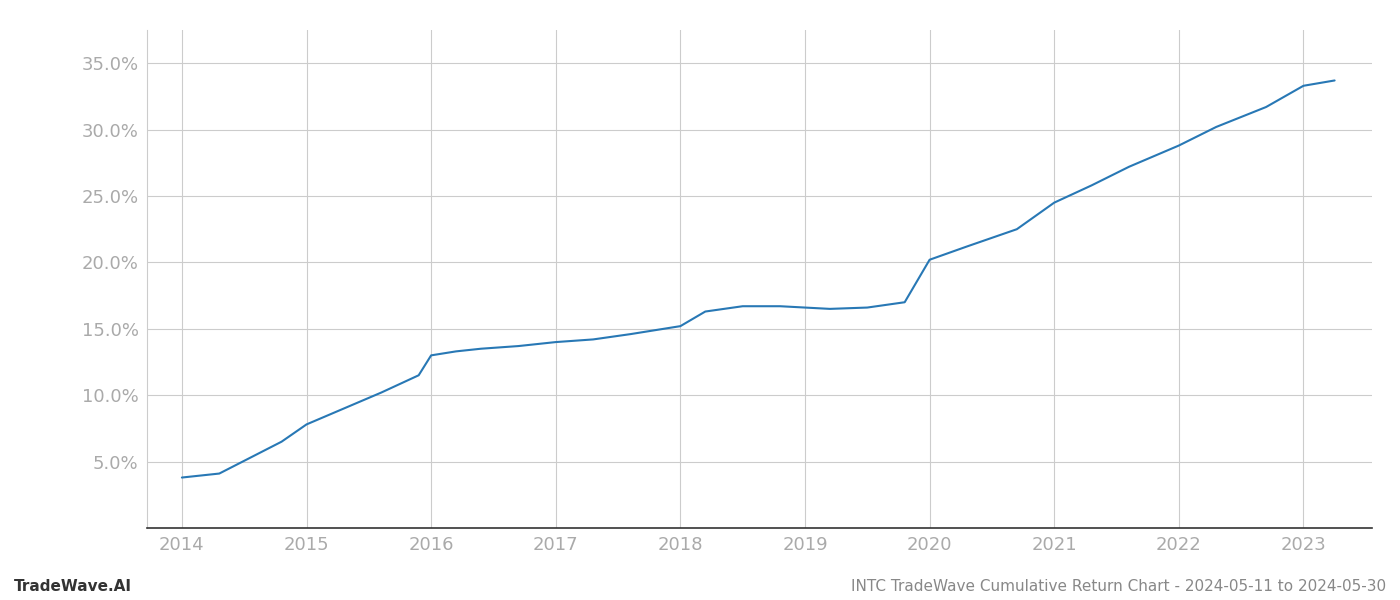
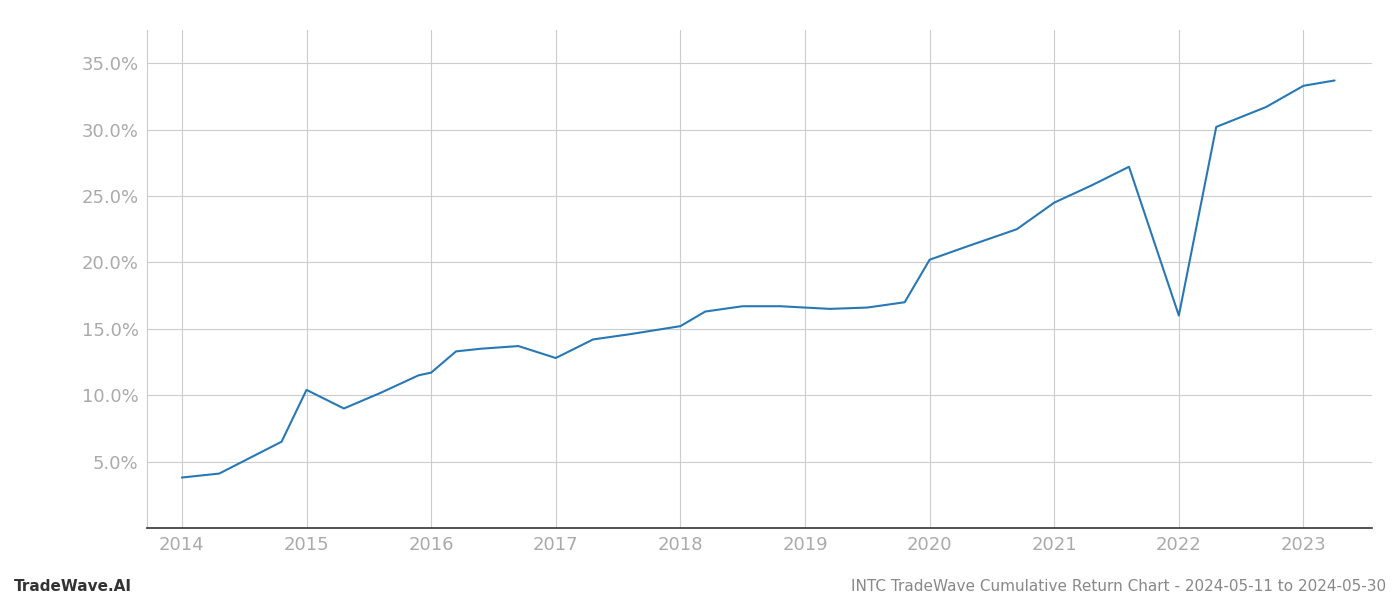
2015: 7.8% -> 10.4%
2016: 13.0% -> 11.7%
2017: 14.0% -> 12.8%
2022: 28.8% -> 16.0%
